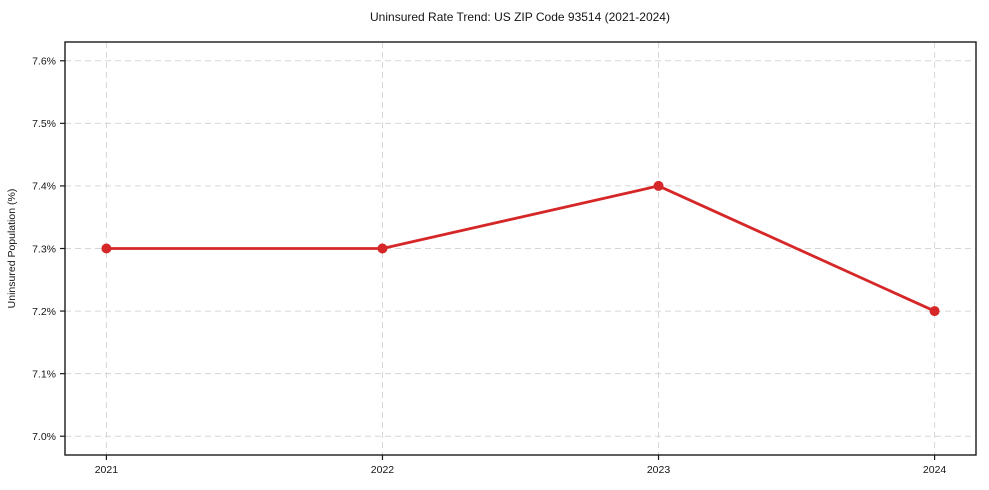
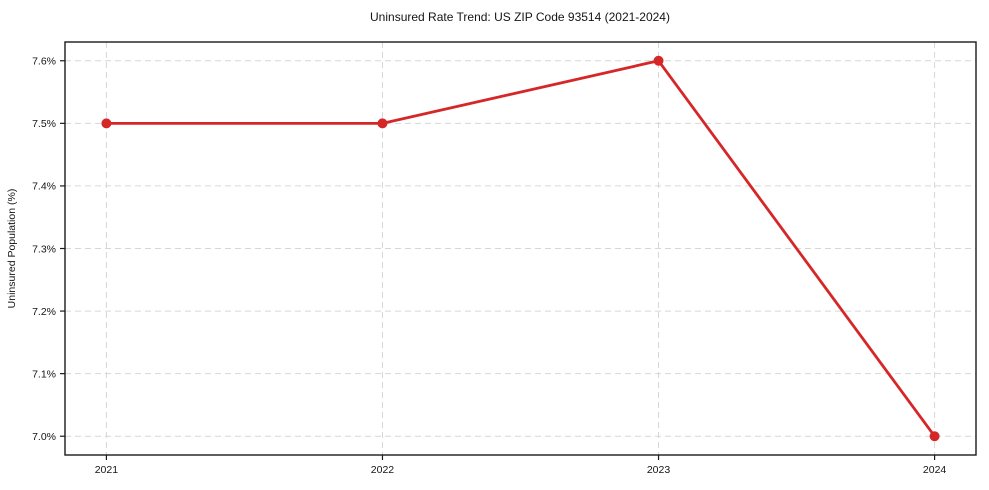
2021: 7.3% -> 7.5%
2022: 7.3% -> 7.5%
2023: 7.4% -> 7.6%
2024: 7.2% -> 7.0%
